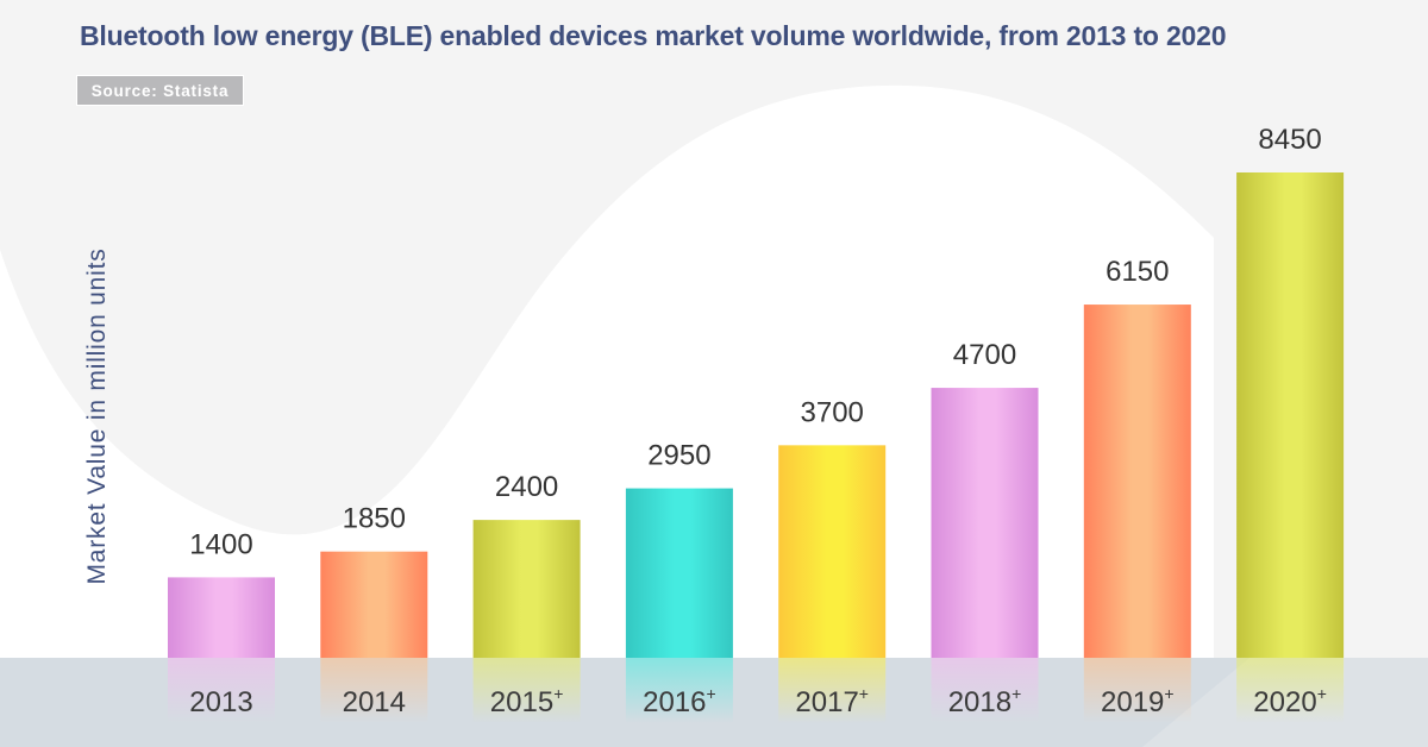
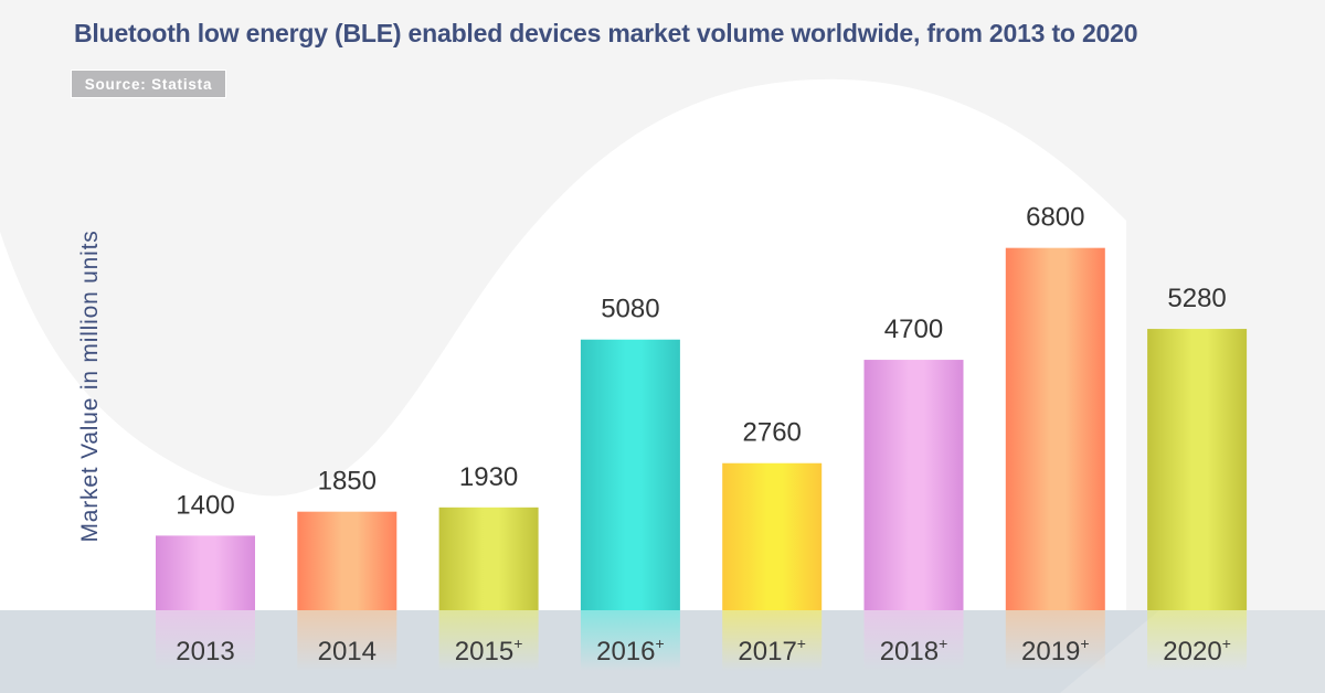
2015: 2400 -> 1930
2016: 2950 -> 5080
2017: 3700 -> 2760
2019: 6150 -> 6800
2020: 8450 -> 5280
